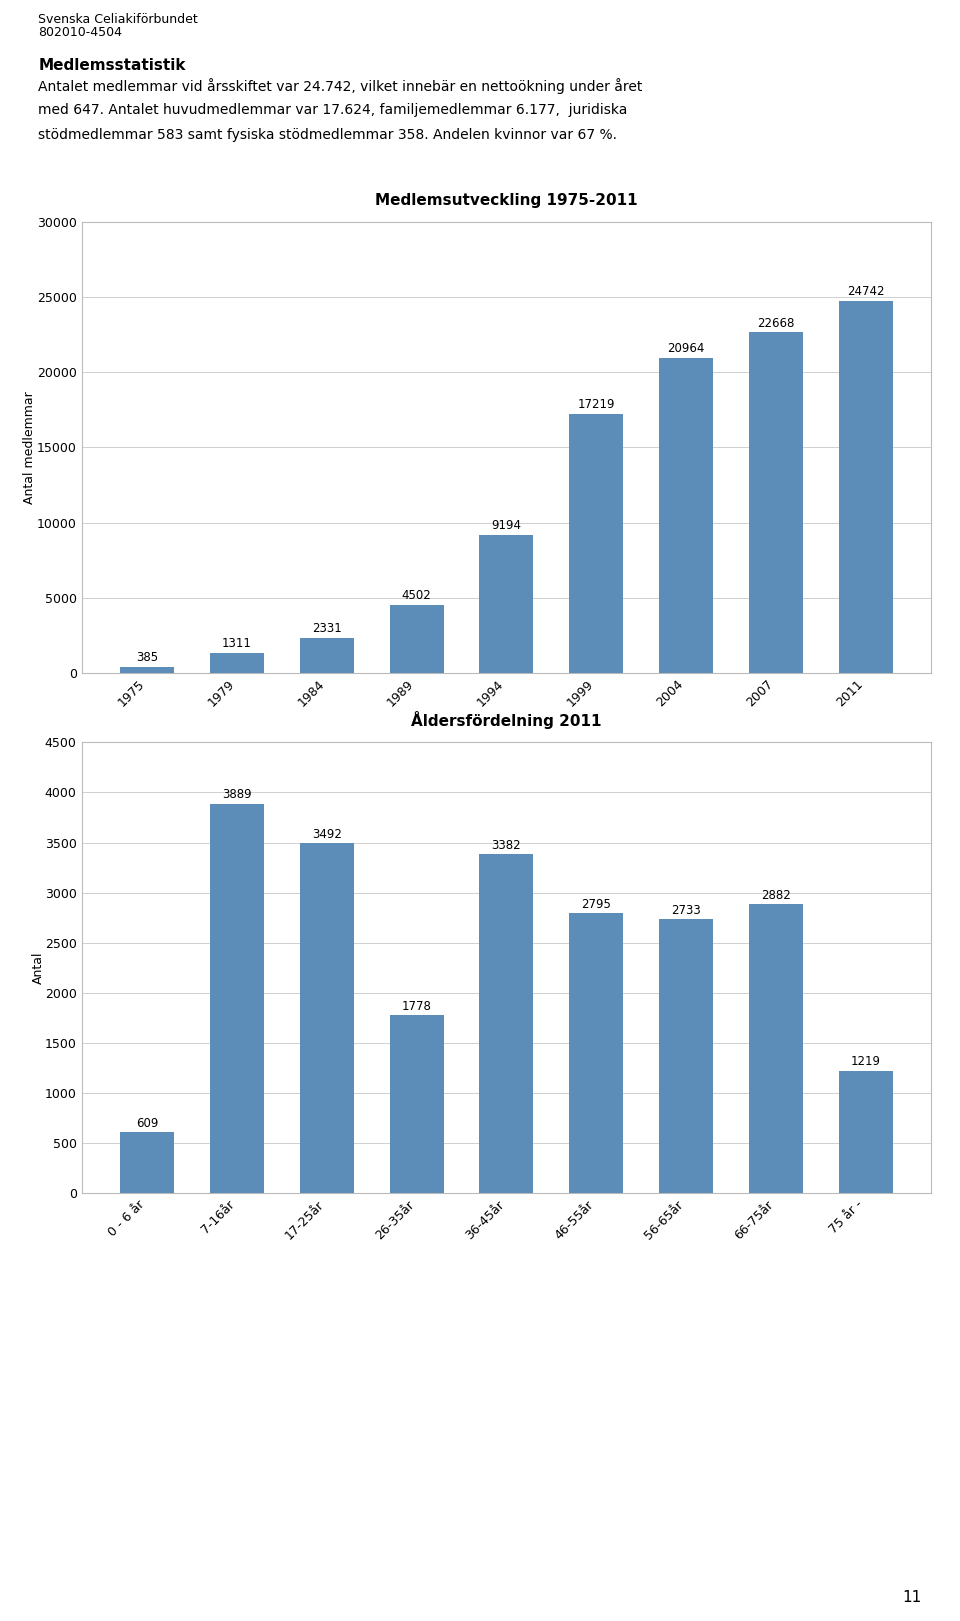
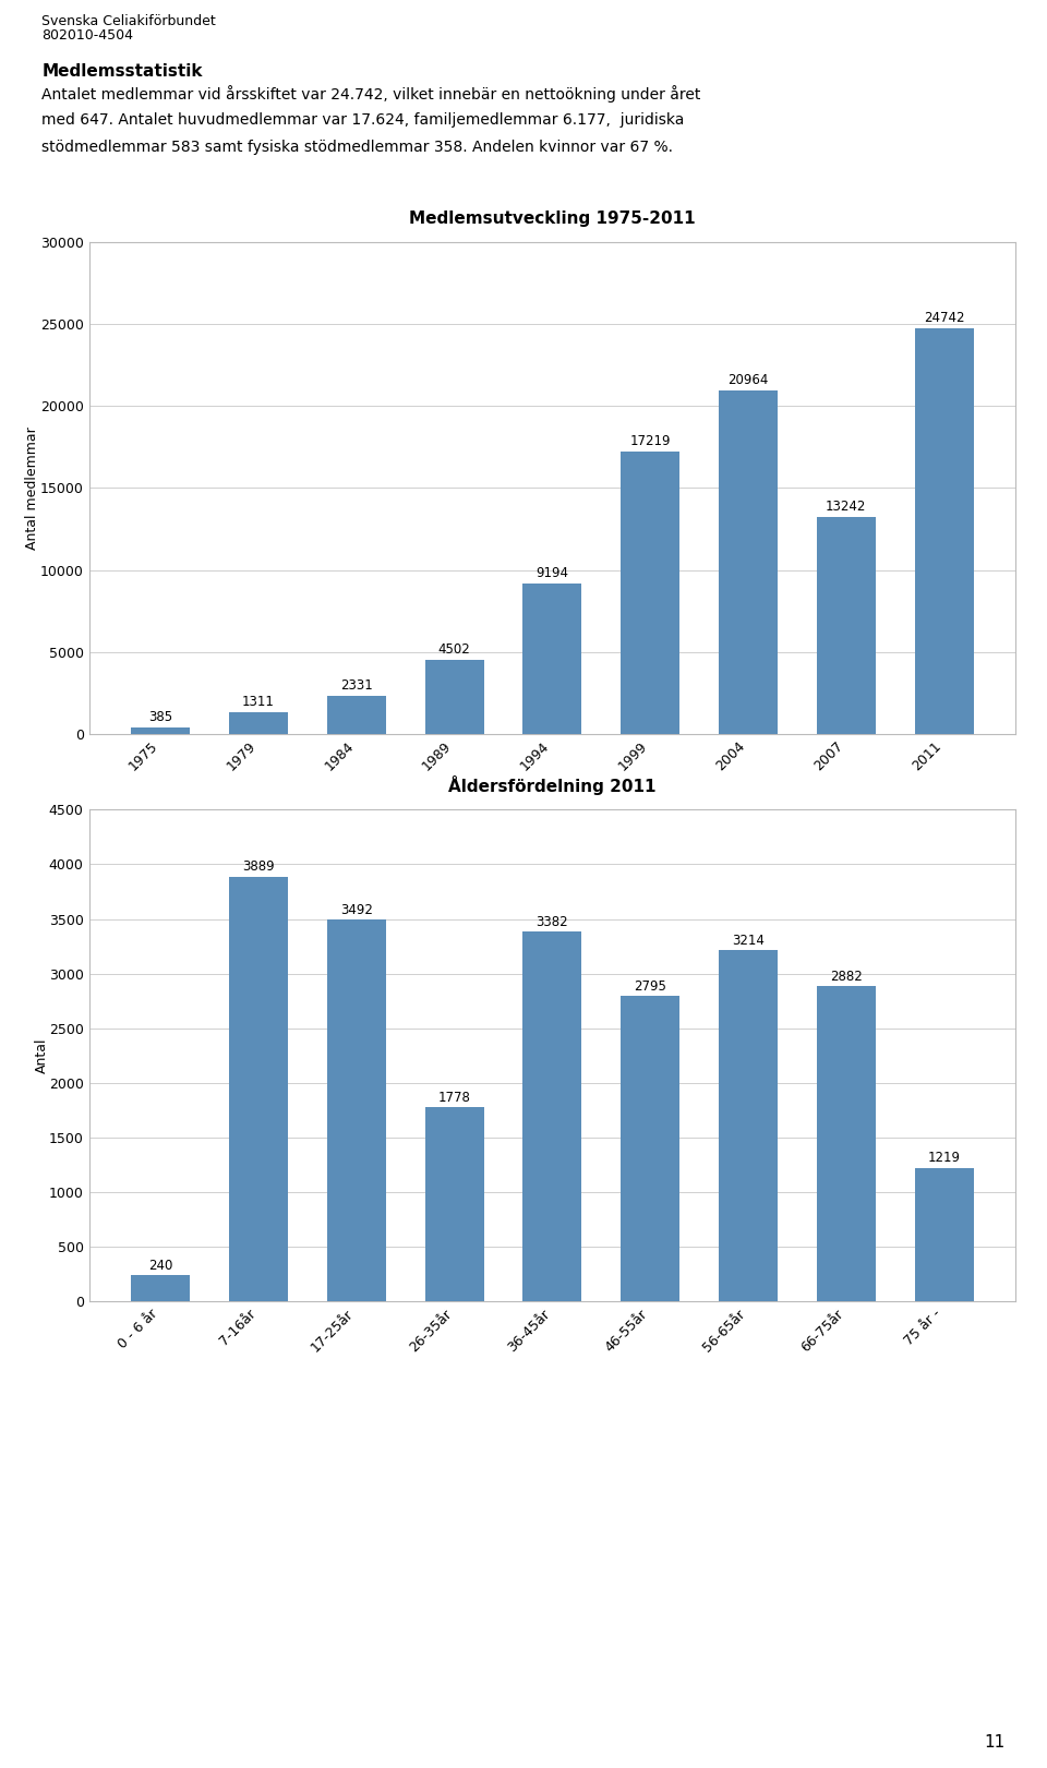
Medlemsutveckling 1975-2011/2007: 22668 -> 13242
Åldersfördelning 2011/0 - 6 år: 609 -> 240
Åldersfördelning 2011/56-65år: 2733 -> 3214
